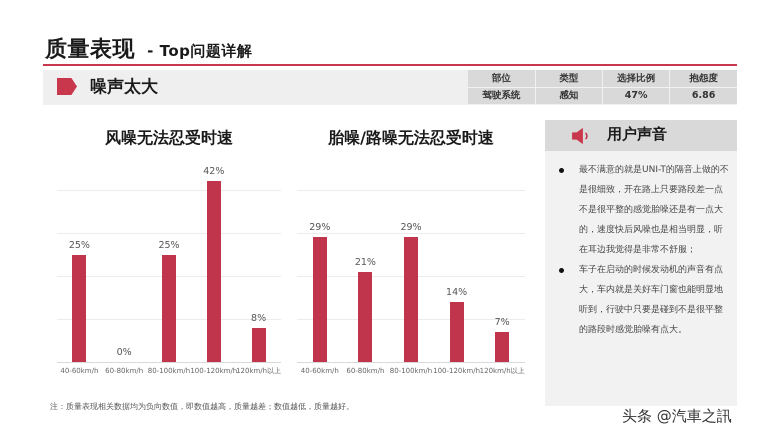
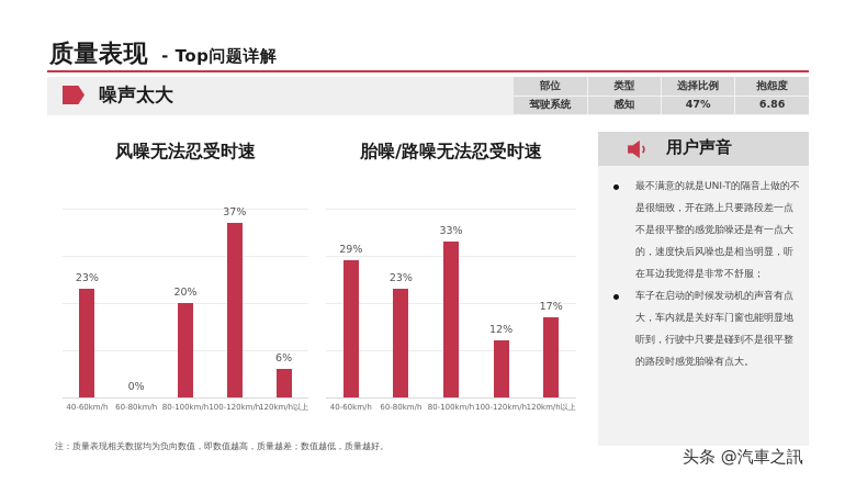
风噪无法忍受时速/40-60km/h: 25% -> 23%
风噪无法忍受时速/80-100km/h: 25% -> 20%
风噪无法忍受时速/100-120km/h: 42% -> 37%
风噪无法忍受时速/120km/h以上: 8% -> 6%
胎噪/路噪无法忍受时速/60-80km/h: 21% -> 23%
胎噪/路噪无法忍受时速/80-100km/h: 29% -> 33%
胎噪/路噪无法忍受时速/100-120km/h: 14% -> 12%
胎噪/路噪无法忍受时速/120km/h以上: 7% -> 17%
